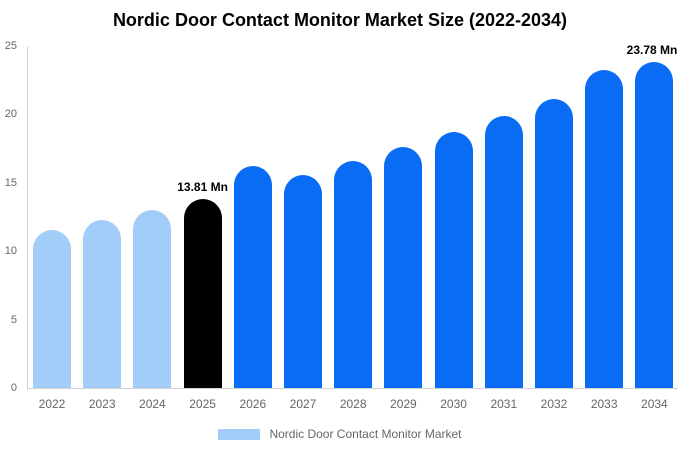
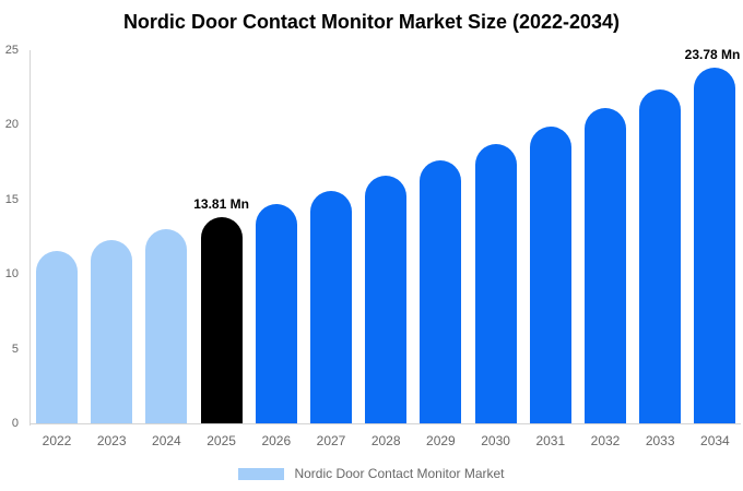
2026: 16.2 -> 14.7
2033: 23.2 -> 22.4
